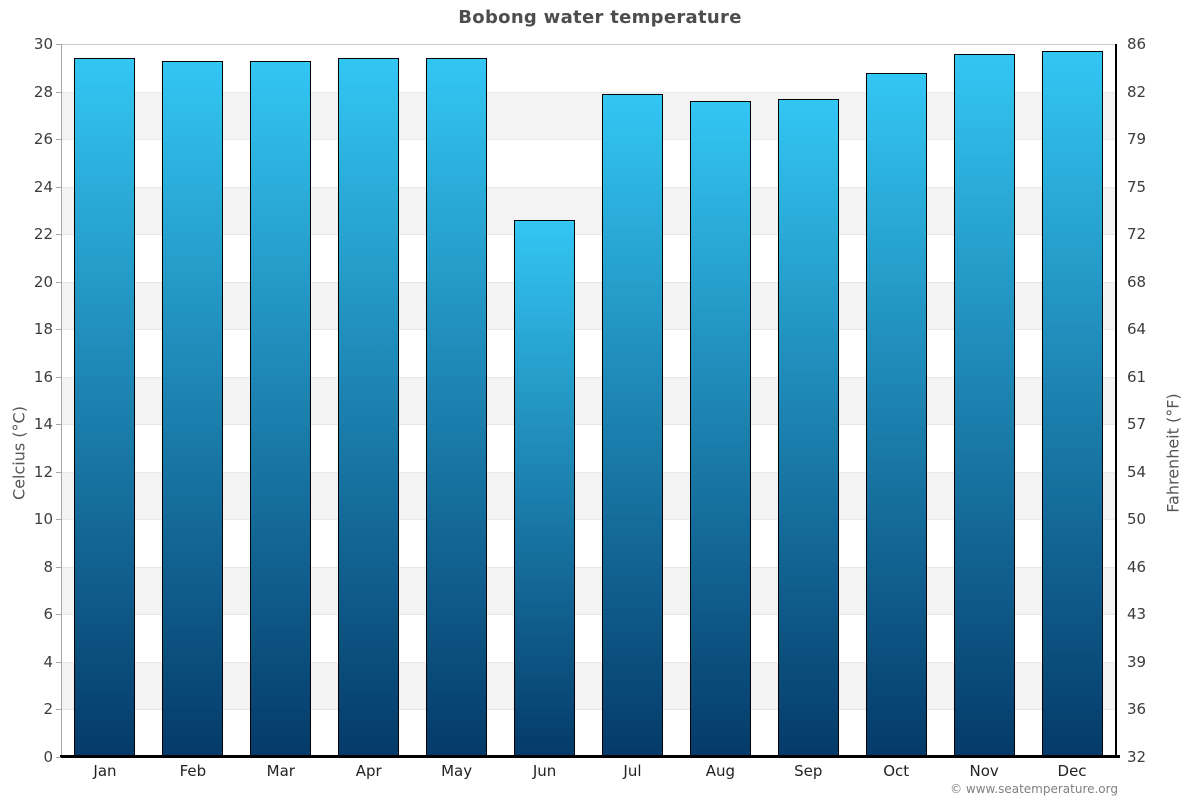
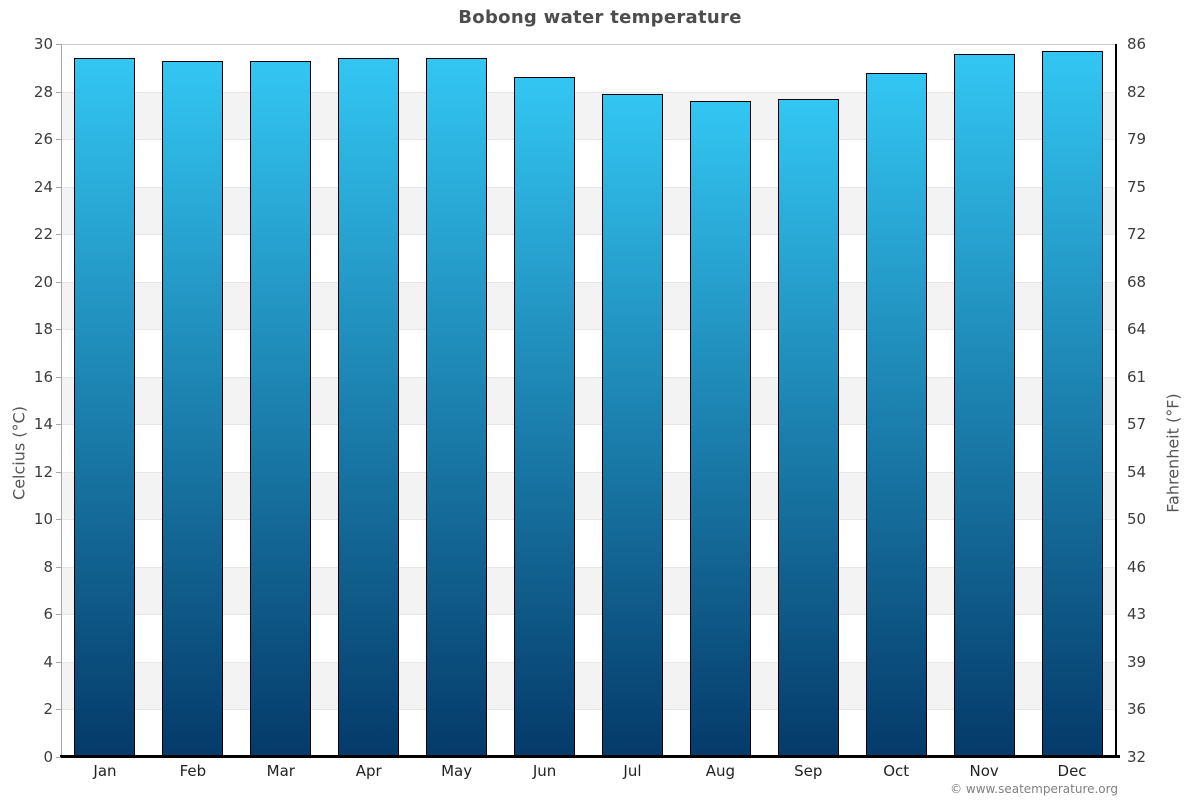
Jun: 22.6 -> 28.6
